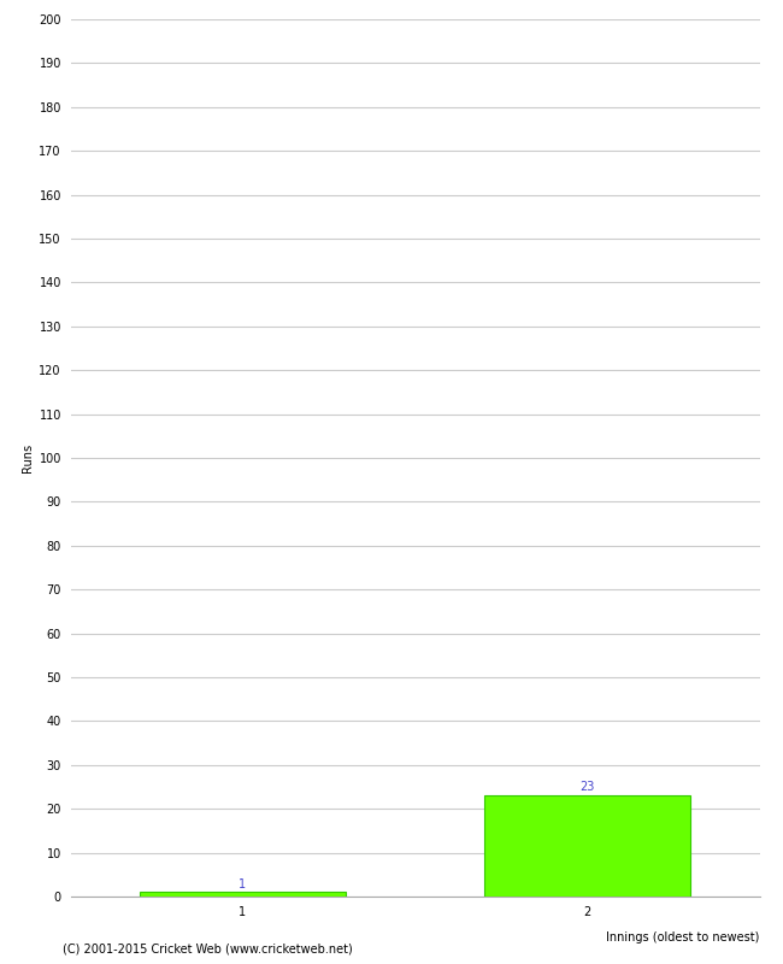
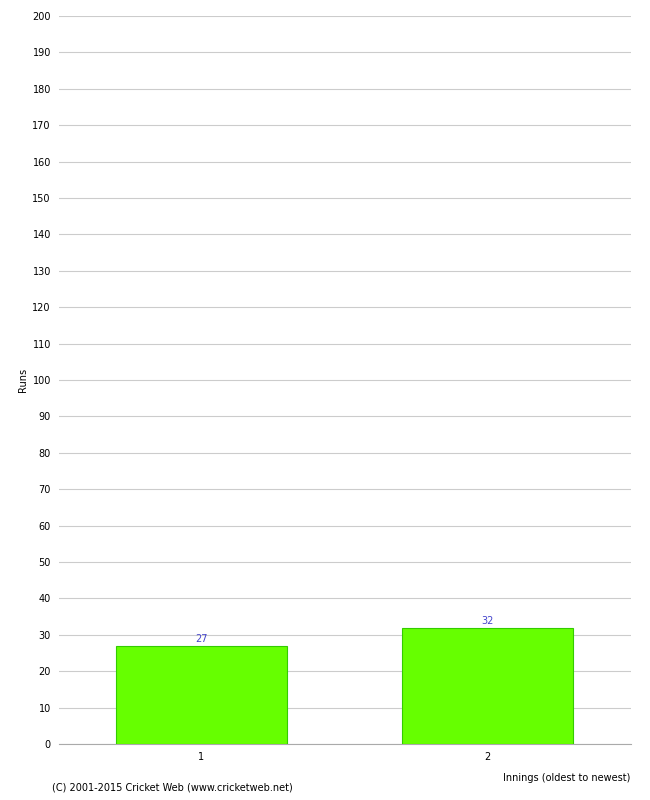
1: 1 -> 27
2: 23 -> 32
